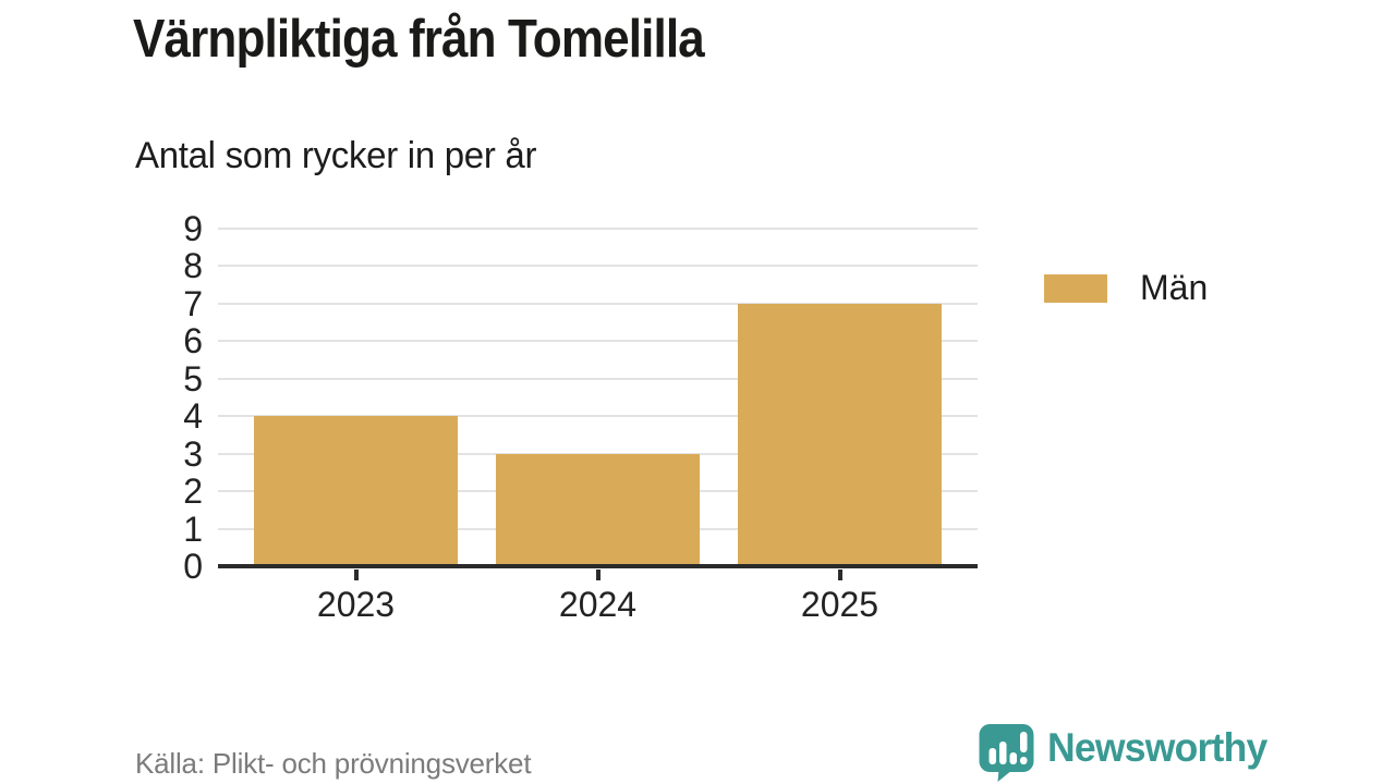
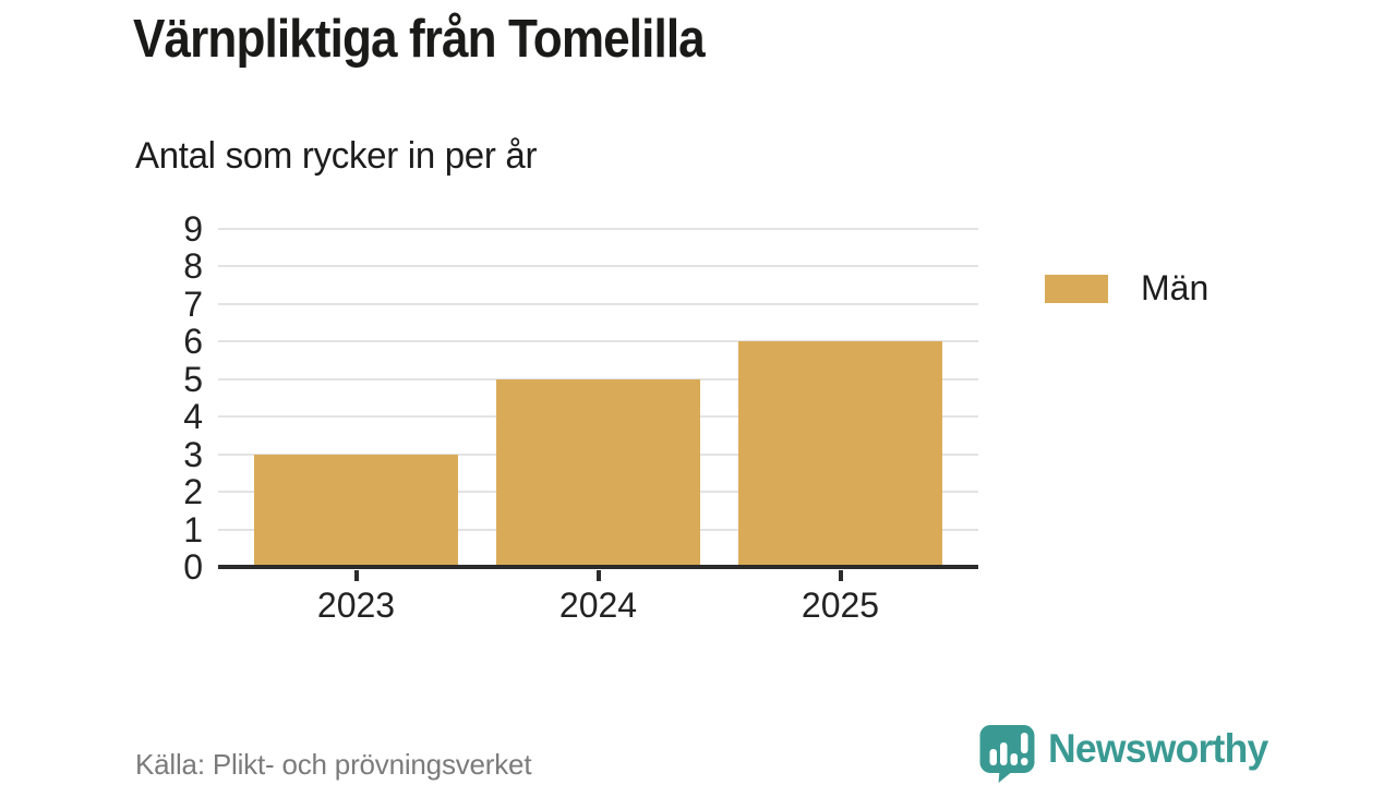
2023: 4 -> 3
2024: 3 -> 5
2025: 7 -> 6
